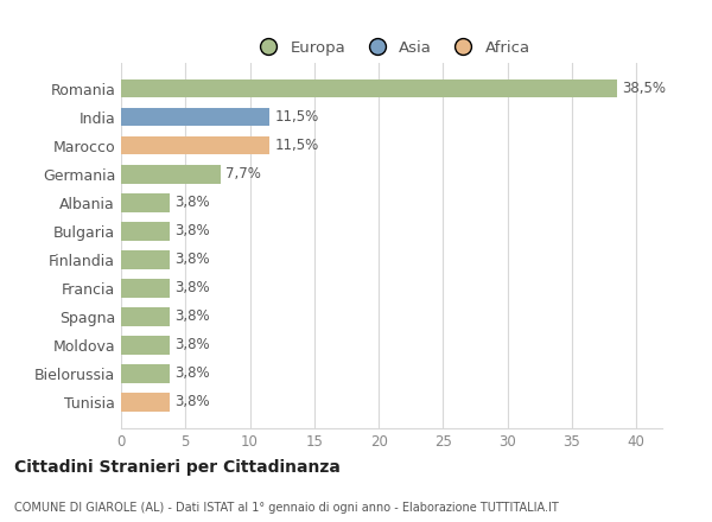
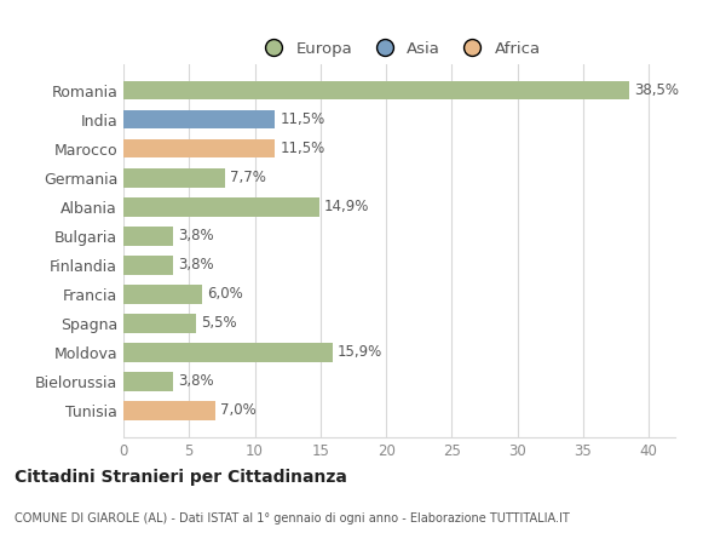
Albania: 3,8% -> 14,9%
Francia: 3,8% -> 6,0%
Spagna: 3,8% -> 5,5%
Moldova: 3,8% -> 15,9%
Tunisia: 3,8% -> 7,0%
